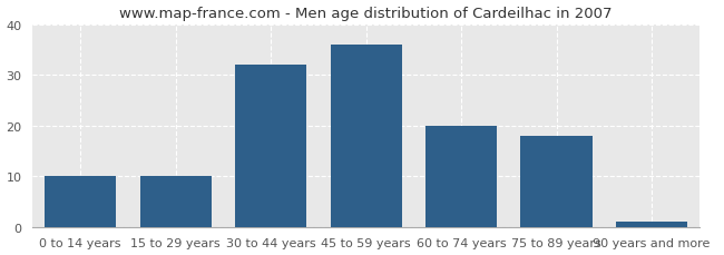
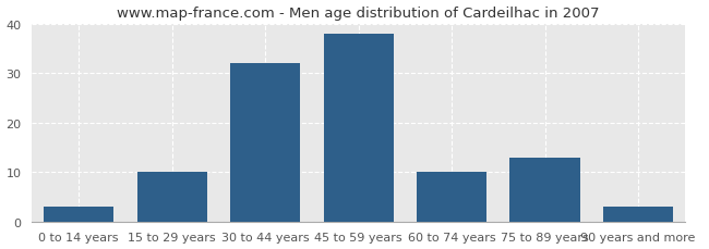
0 to 14 years: 10 -> 3
45 to 59 years: 36 -> 38
60 to 74 years: 20 -> 10
75 to 89 years: 18 -> 13
90 years and more: 1 -> 3
